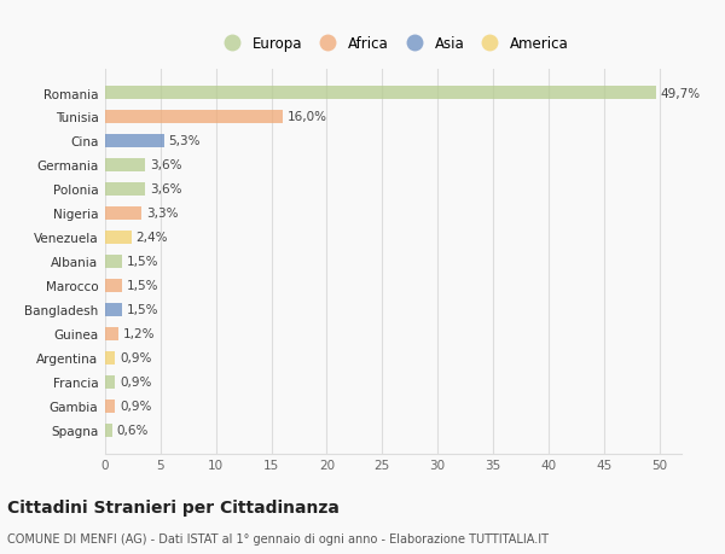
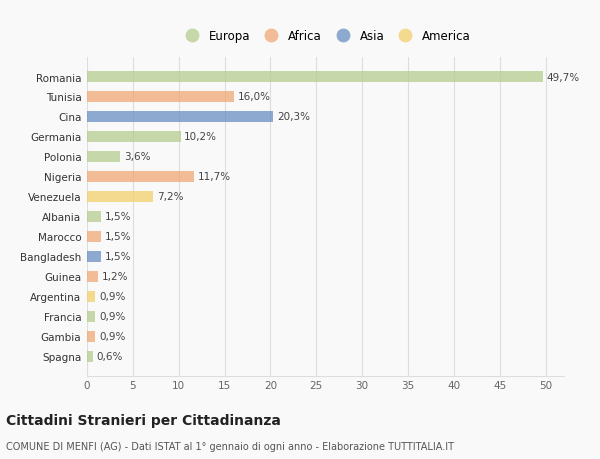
Cina: 5,3% -> 20,3%
Germania: 3,6% -> 10,2%
Nigeria: 3,3% -> 11,7%
Venezuela: 2,4% -> 7,2%
